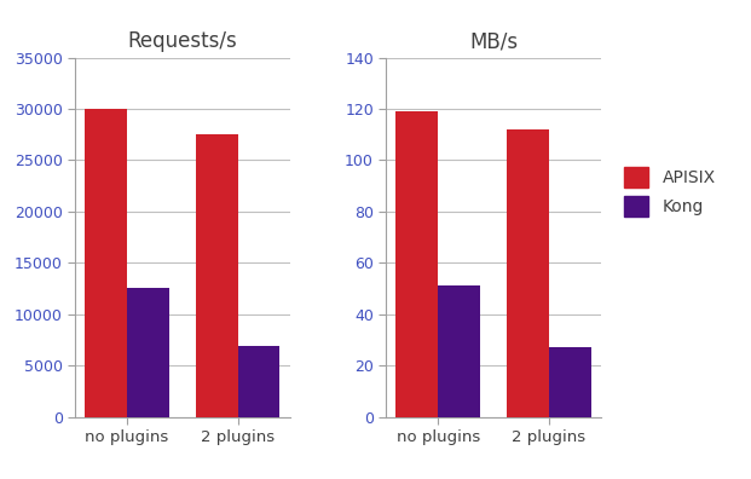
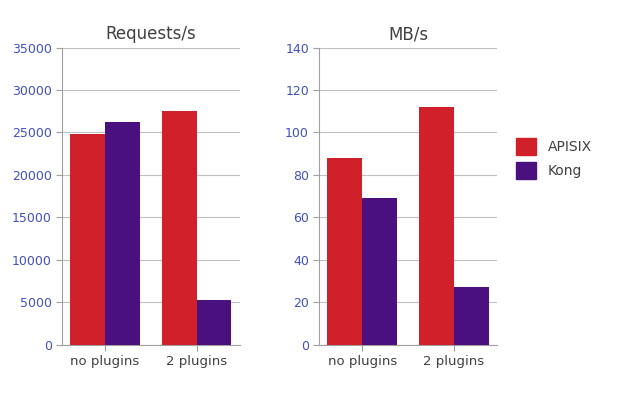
Requests/s/APISIX/no plugins: 30000 -> 24800
Requests/s/Kong/no plugins: 12500 -> 26200
Requests/s/Kong/2 plugins: 6900 -> 5200
MB/s/APISIX/no plugins: 119 -> 88
MB/s/Kong/no plugins: 51 -> 69
